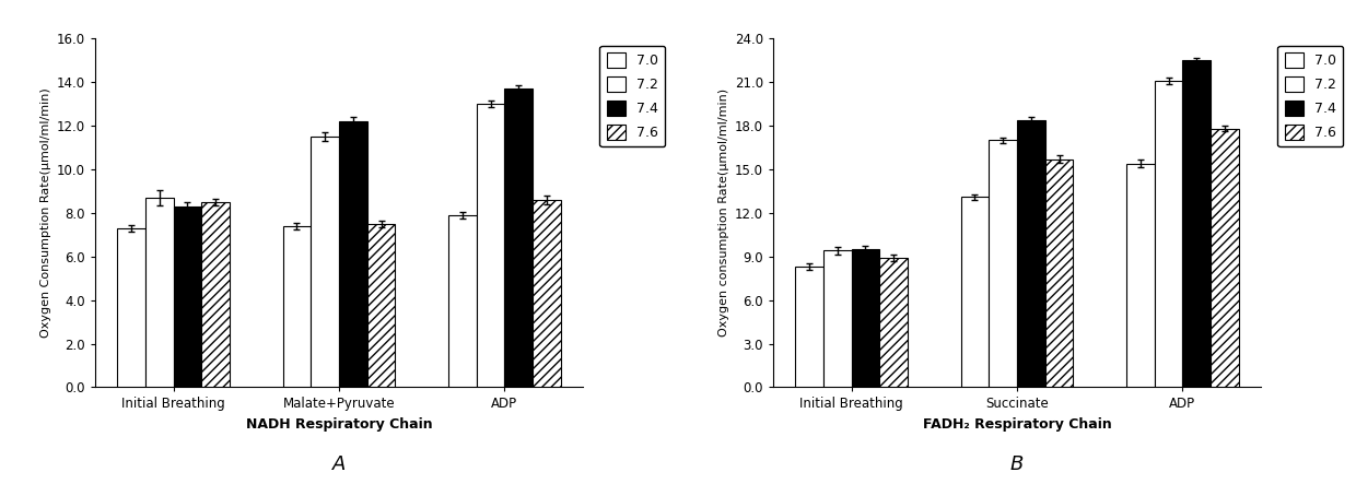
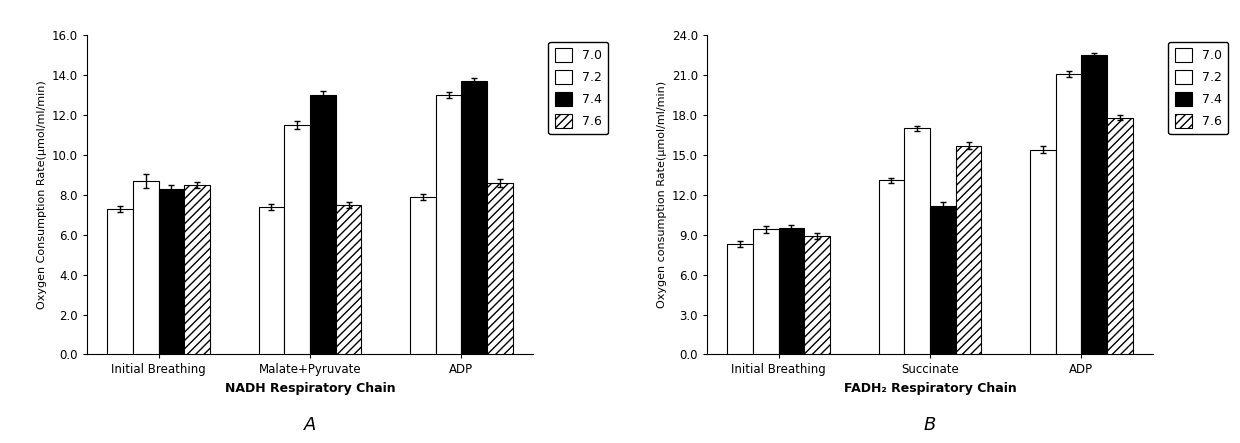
7.4/Malate+Pyruvate: 12.2 -> 13.0
7.4/Succinate: 18.4 -> 11.2
